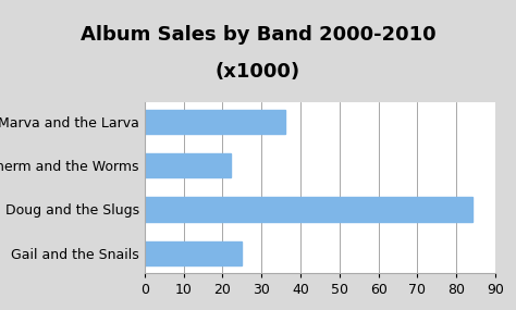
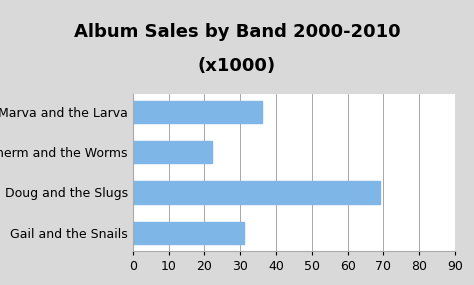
Doug and the Slugs: 84 -> 69
Gail and the Snails: 25 -> 31
